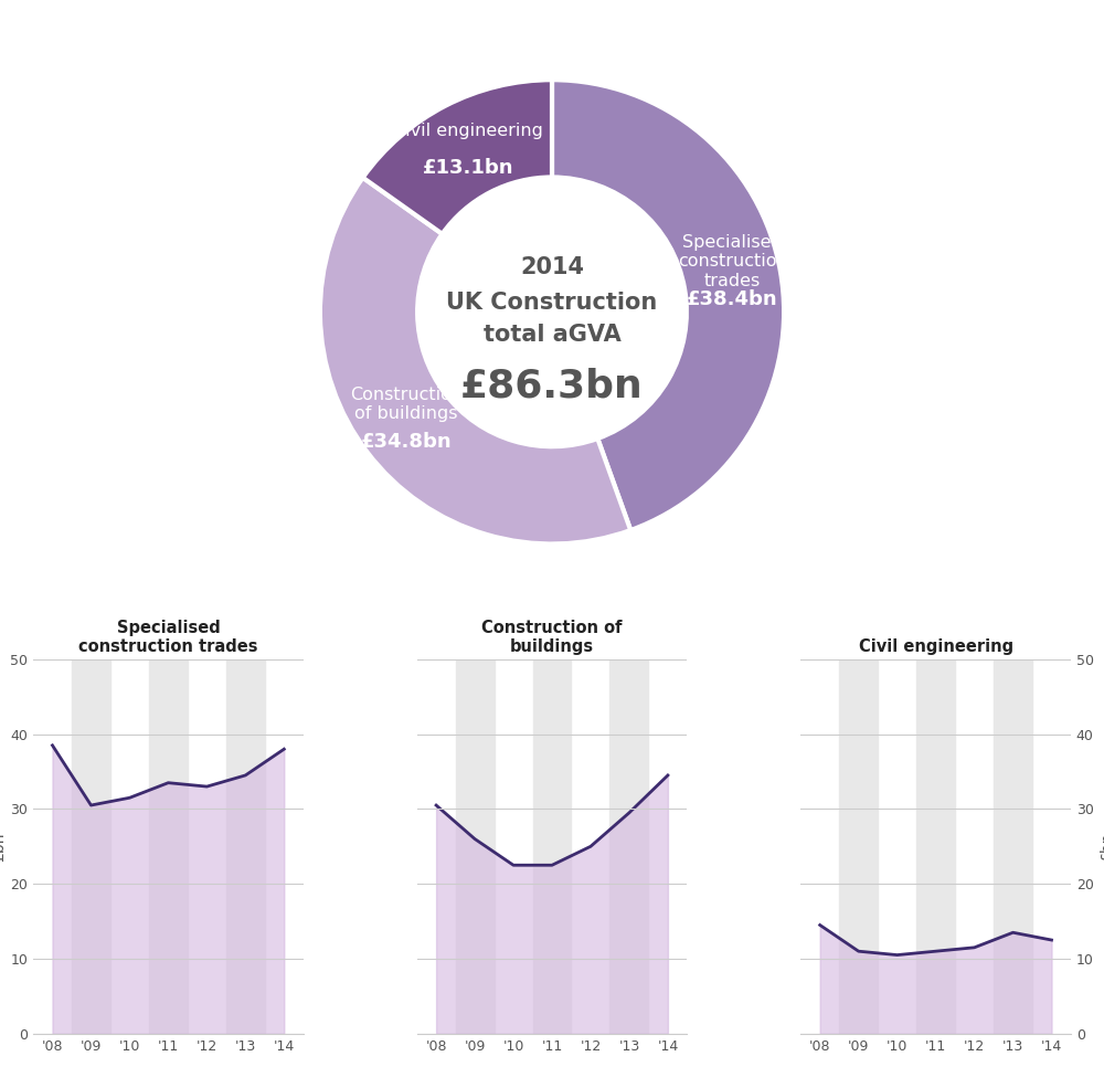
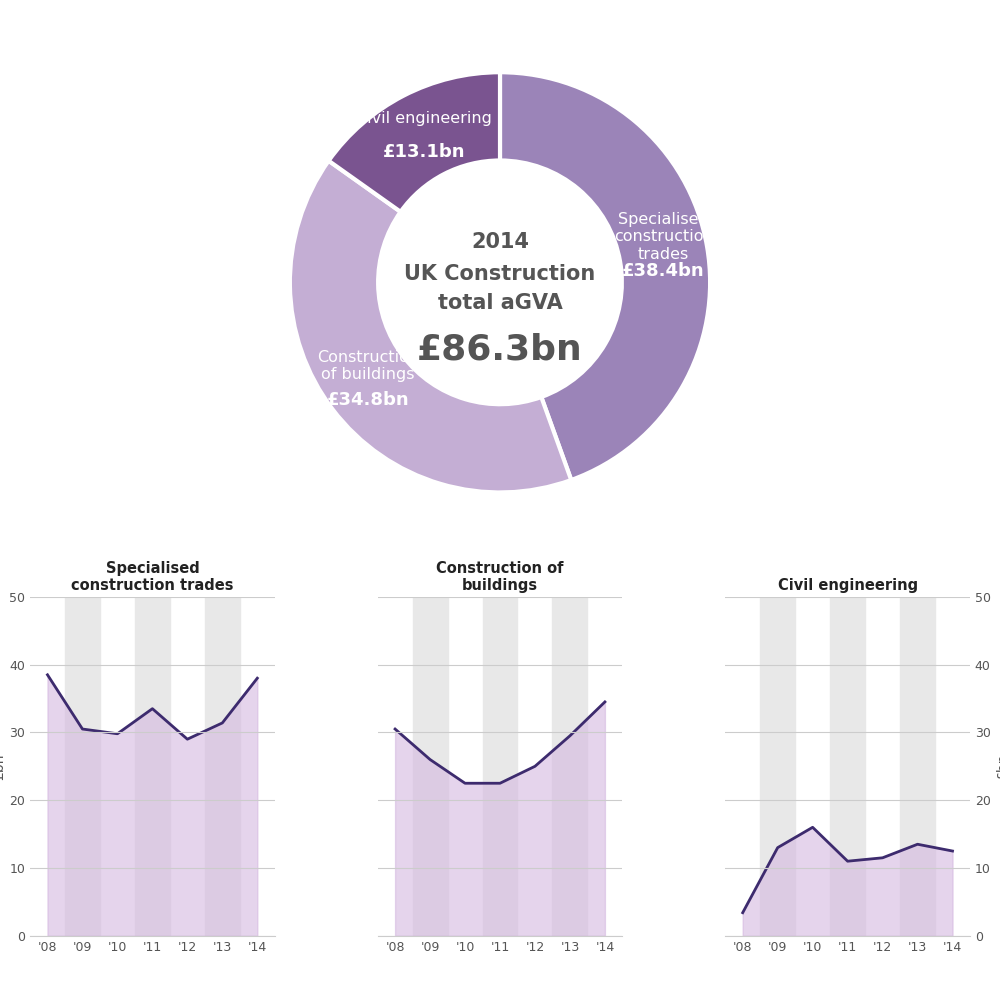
Specialised construction trades/'10: 31.5 -> 29.8
Specialised construction trades/'12: 33.0 -> 29.0
Specialised construction trades/'13: 34.5 -> 31.4
Civil engineering/'08: 14.5 -> 3.4
Civil engineering/'09: 11.0 -> 13.0
Civil engineering/'10: 10.5 -> 16.0
